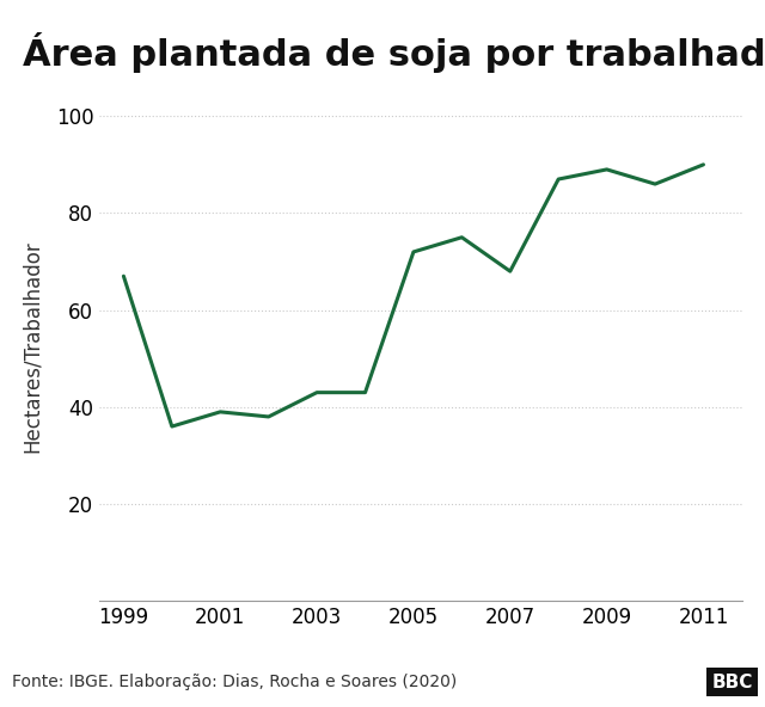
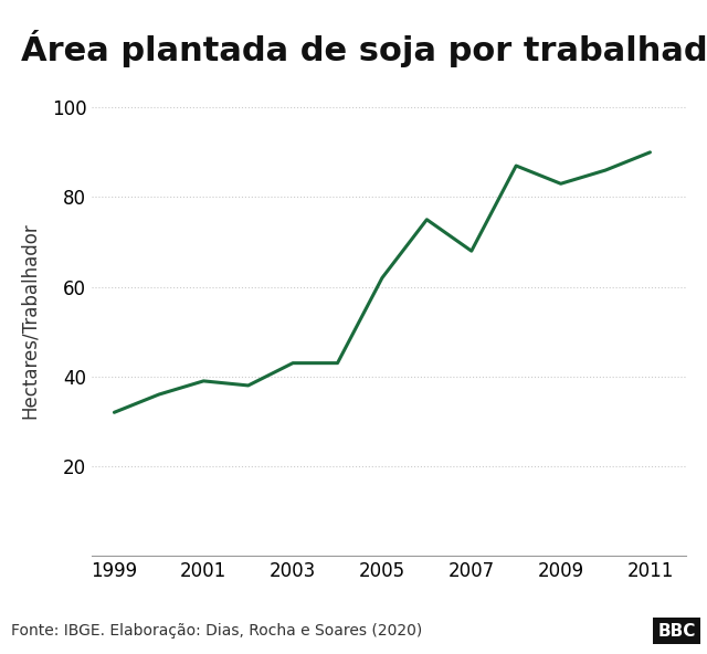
1999: 67 -> 32
2005: 72 -> 62
2009: 89 -> 83
